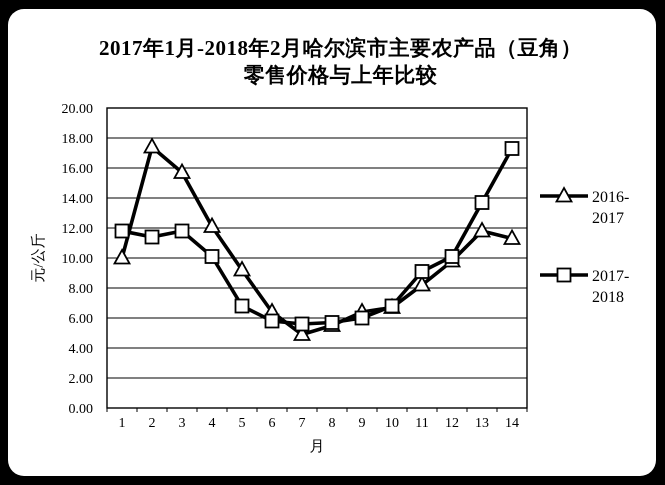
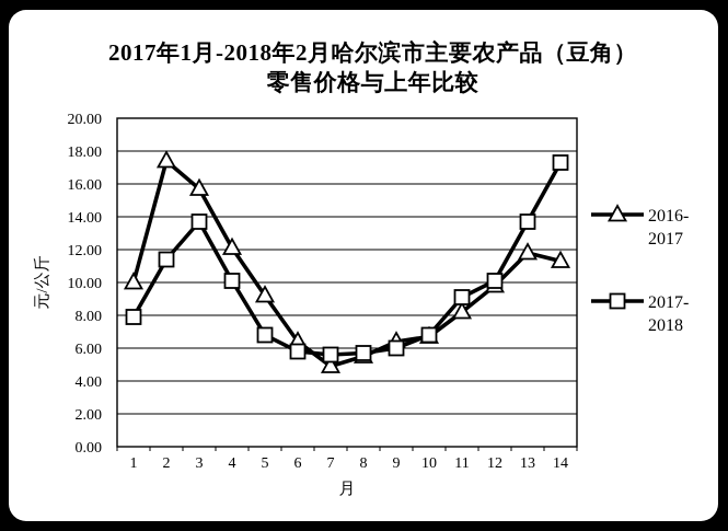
2017-2018/1: 11.8 -> 7.9
2017-2018/3: 11.8 -> 13.7
